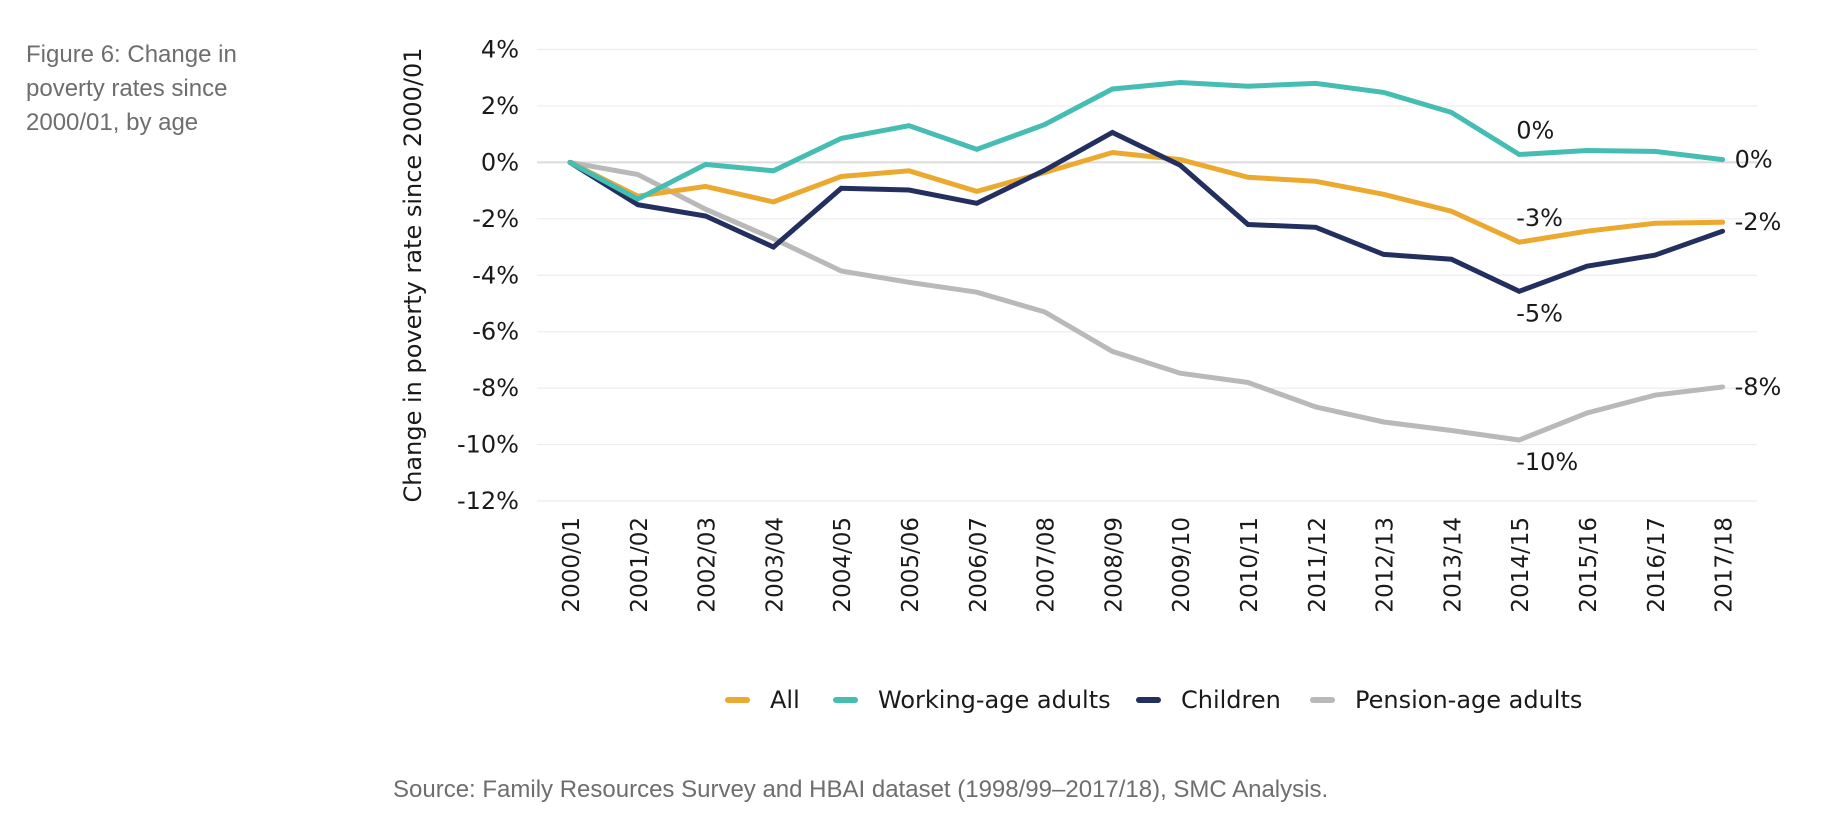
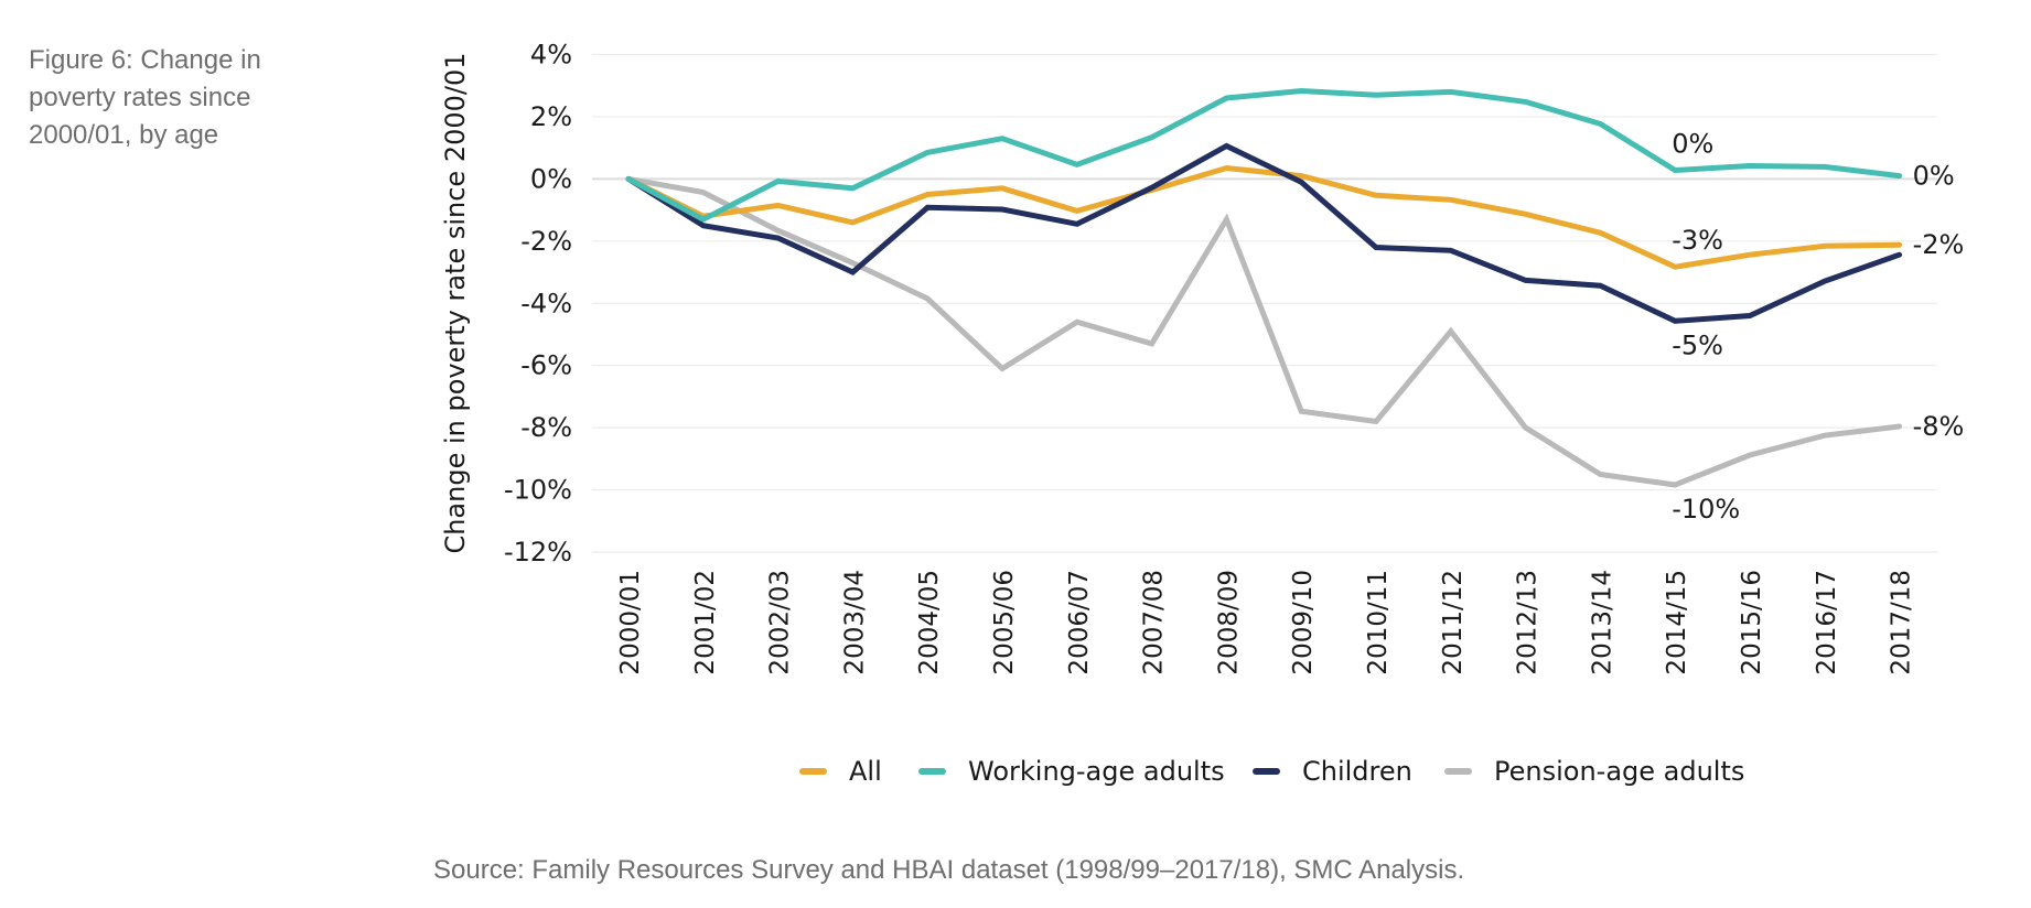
Pension-age adults/2005/06: -4.2% -> -6.1%
Pension-age adults/2008/09: -6.7% -> -1.3%
Pension-age adults/2011/12: -8.7% -> -4.9%
Pension-age adults/2012/13: -9.2% -> -8.0%
Children/2015/16: -3.7% -> -4.4%
